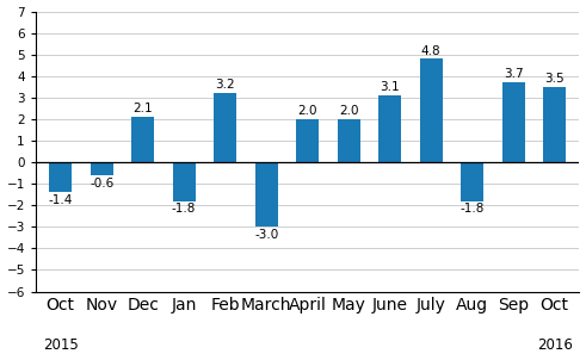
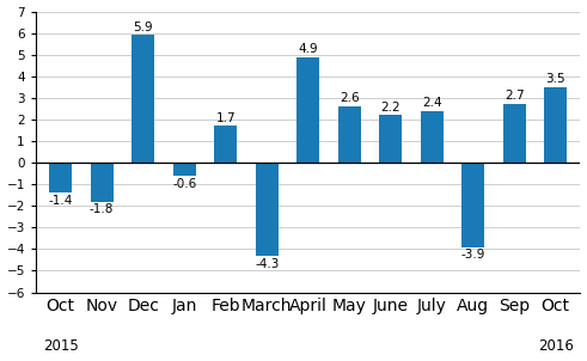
Nov: -0.6 -> -1.8
Dec: 2.1 -> 5.9
Jan: -1.8 -> -0.6
Feb: 3.2 -> 1.7
March: -3.0 -> -4.3
April: 2.0 -> 4.9
May: 2.0 -> 2.6
June: 3.1 -> 2.2
July: 4.8 -> 2.4
Aug: -1.8 -> -3.9
Sep: 3.7 -> 2.7
